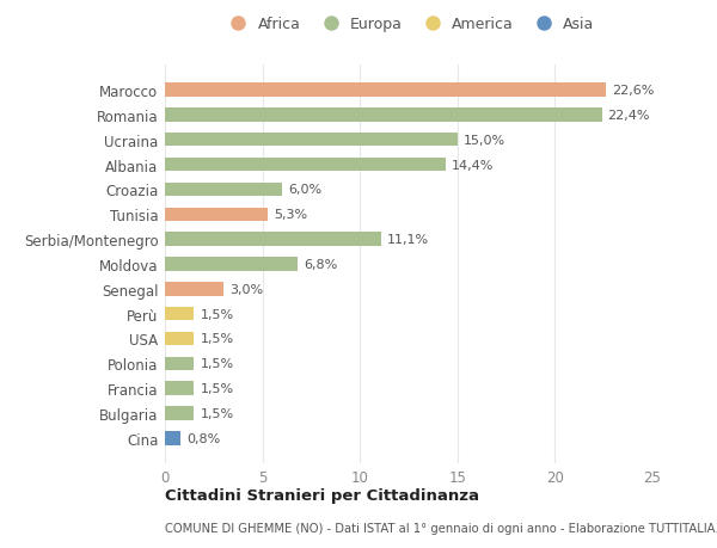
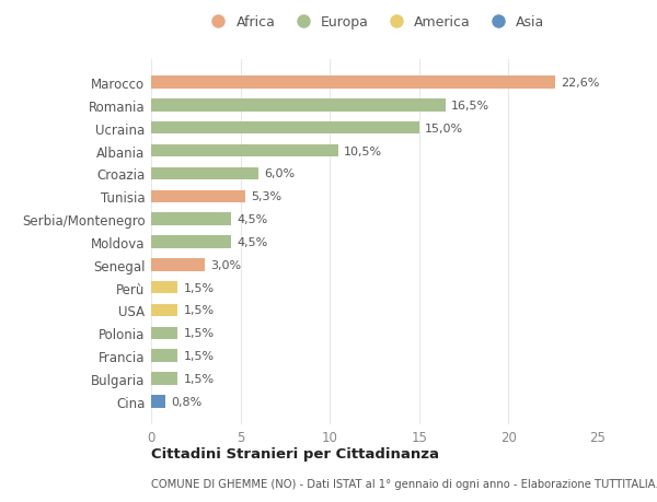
Romania: 22,4% -> 16,5%
Albania: 14,4% -> 10,5%
Serbia/Montenegro: 11,1% -> 4,5%
Moldova: 6,8% -> 4,5%
